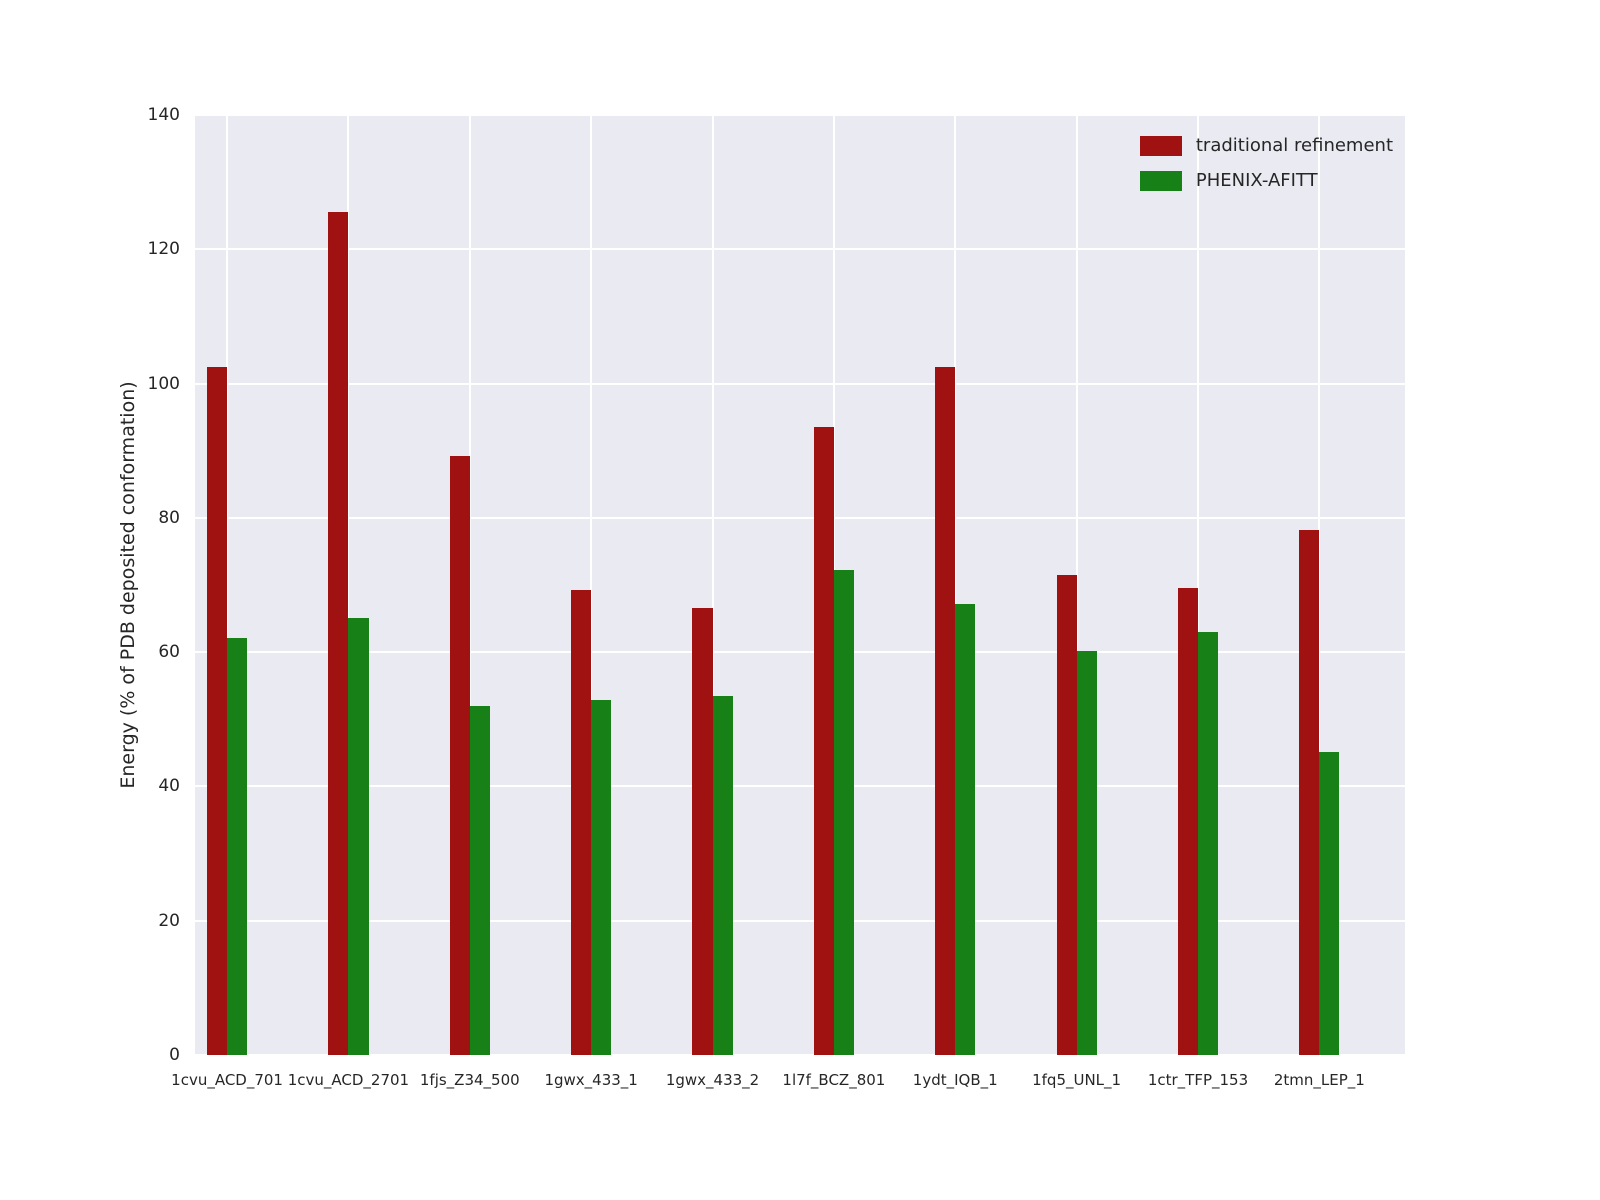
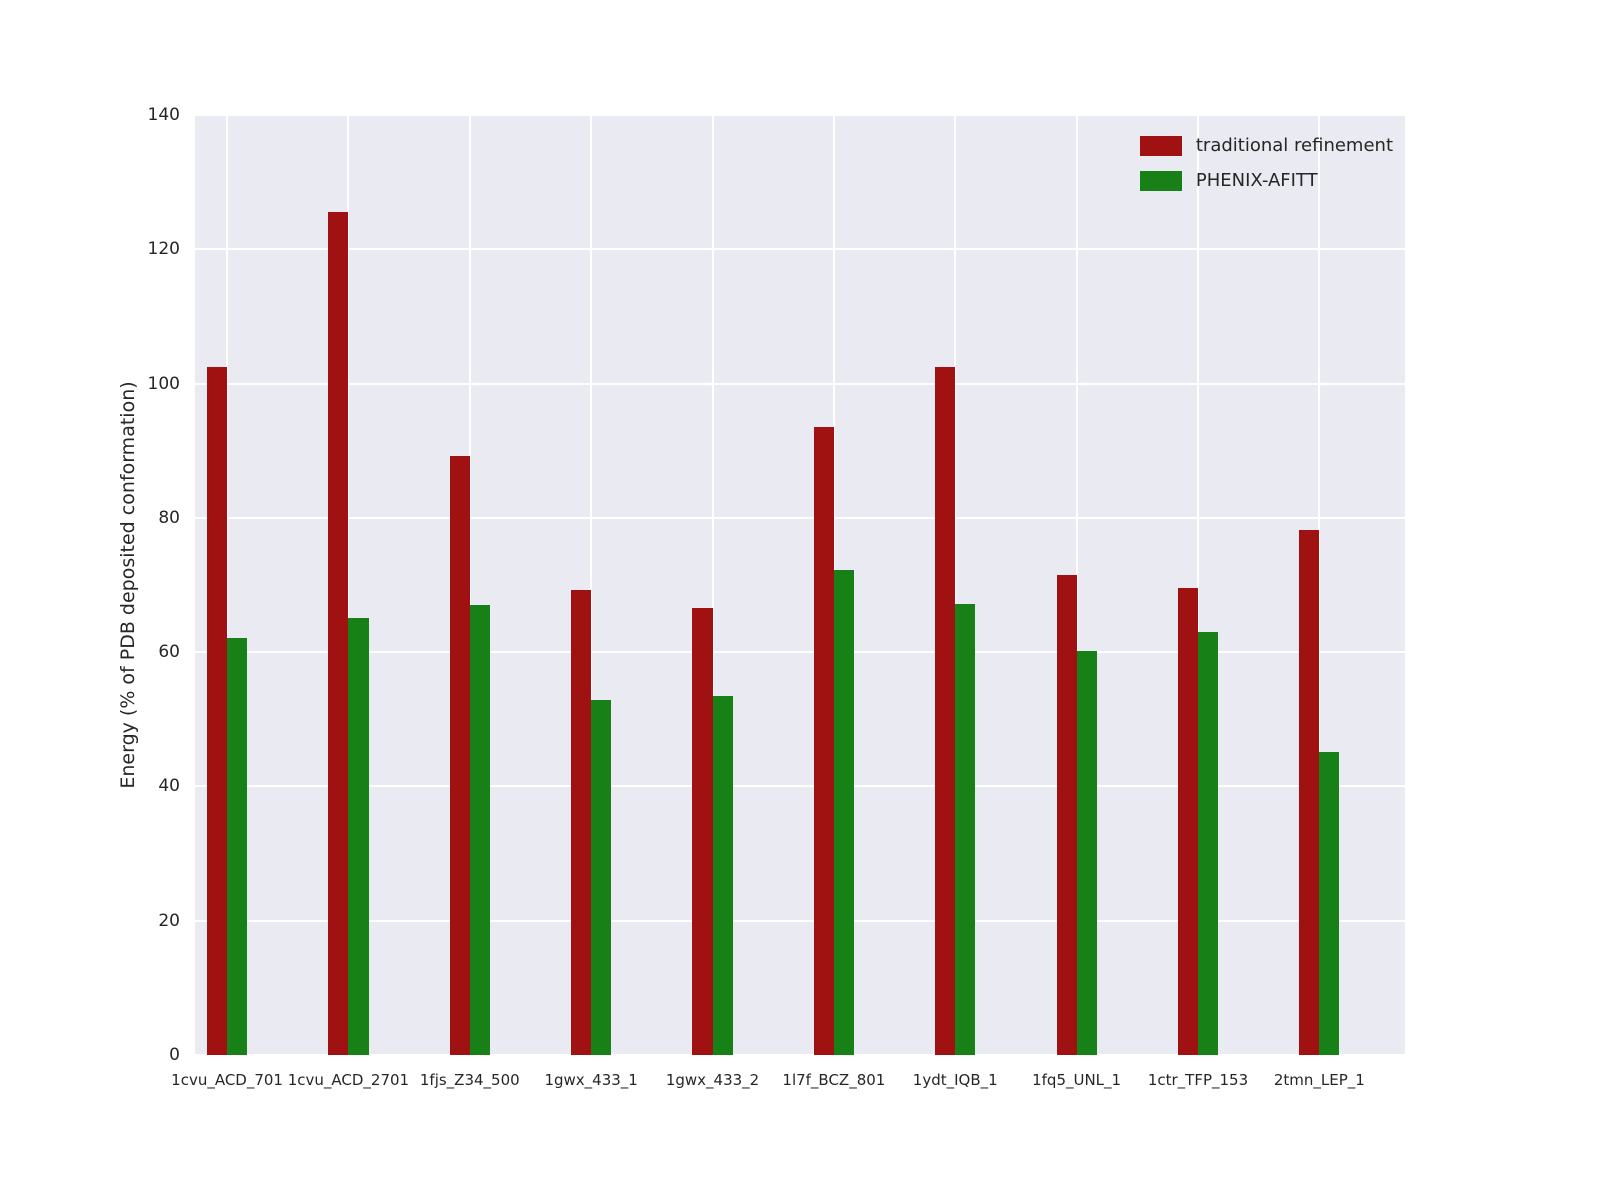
PHENIX-AFITT/1fjs_Z34_500: 52 -> 67
